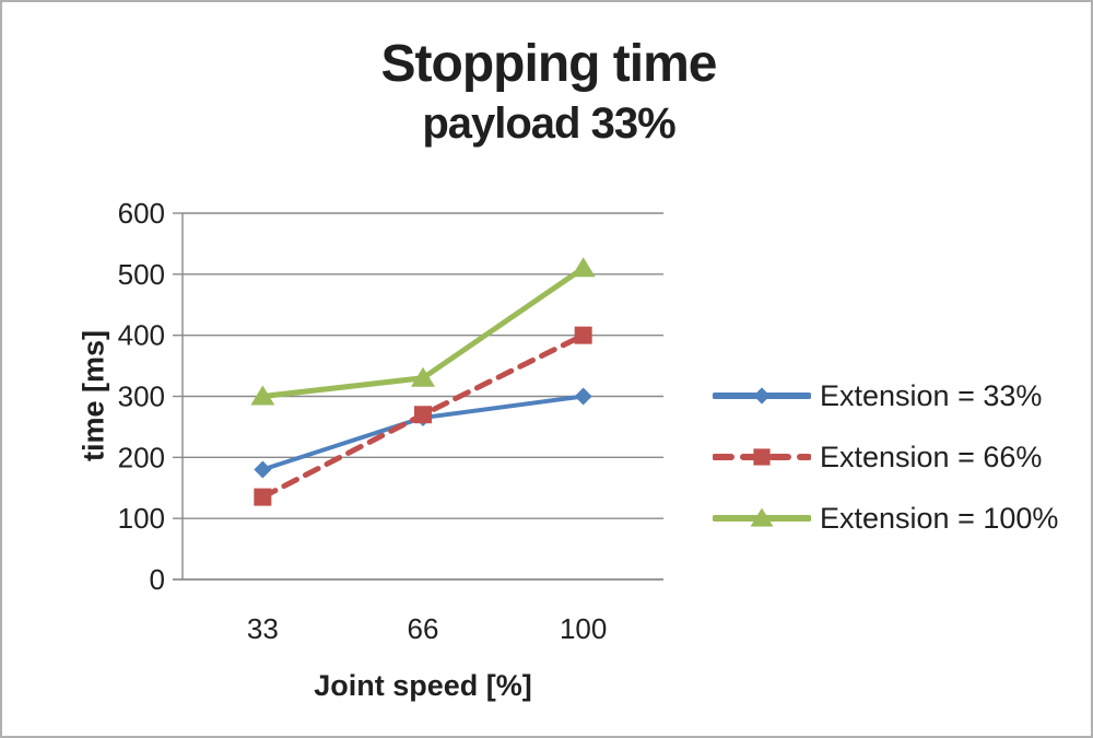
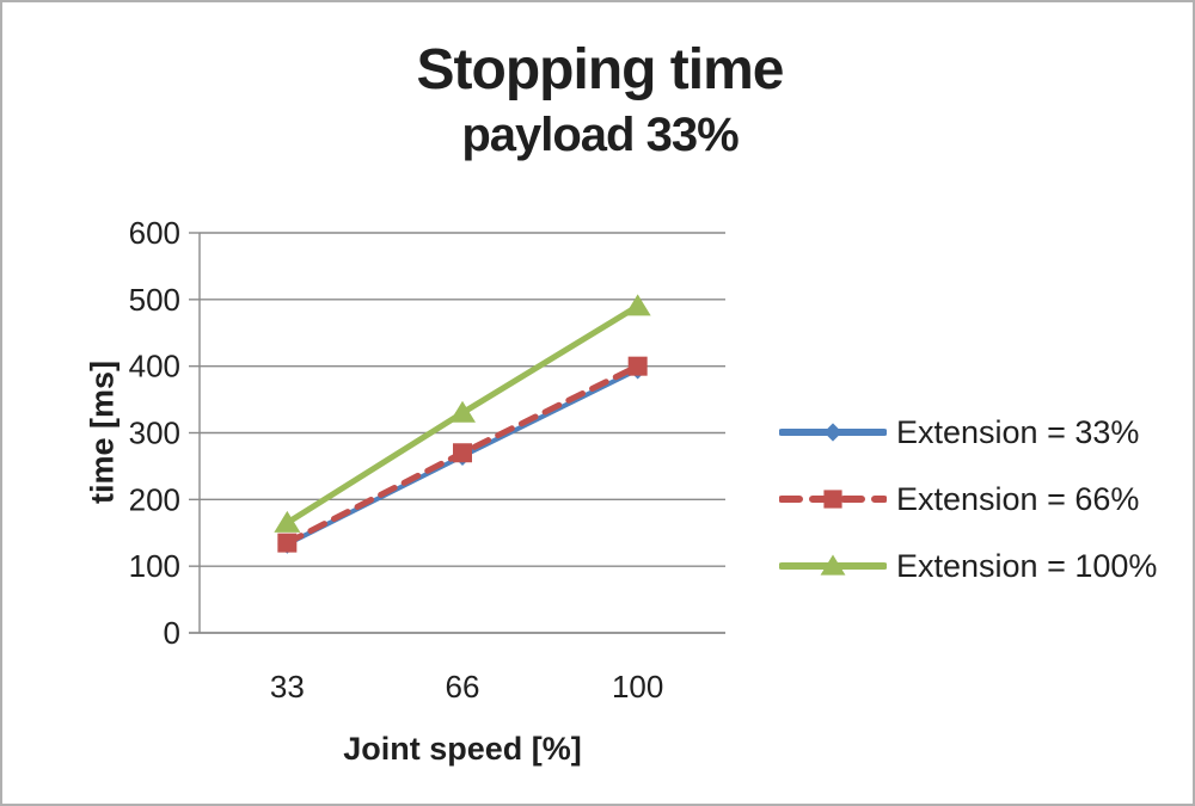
Extension = 33%/33: 180 -> 130
Extension = 100%/33: 300 -> 160
Extension = 33%/100: 300 -> 400
Extension = 100%/100: 510 -> 490
